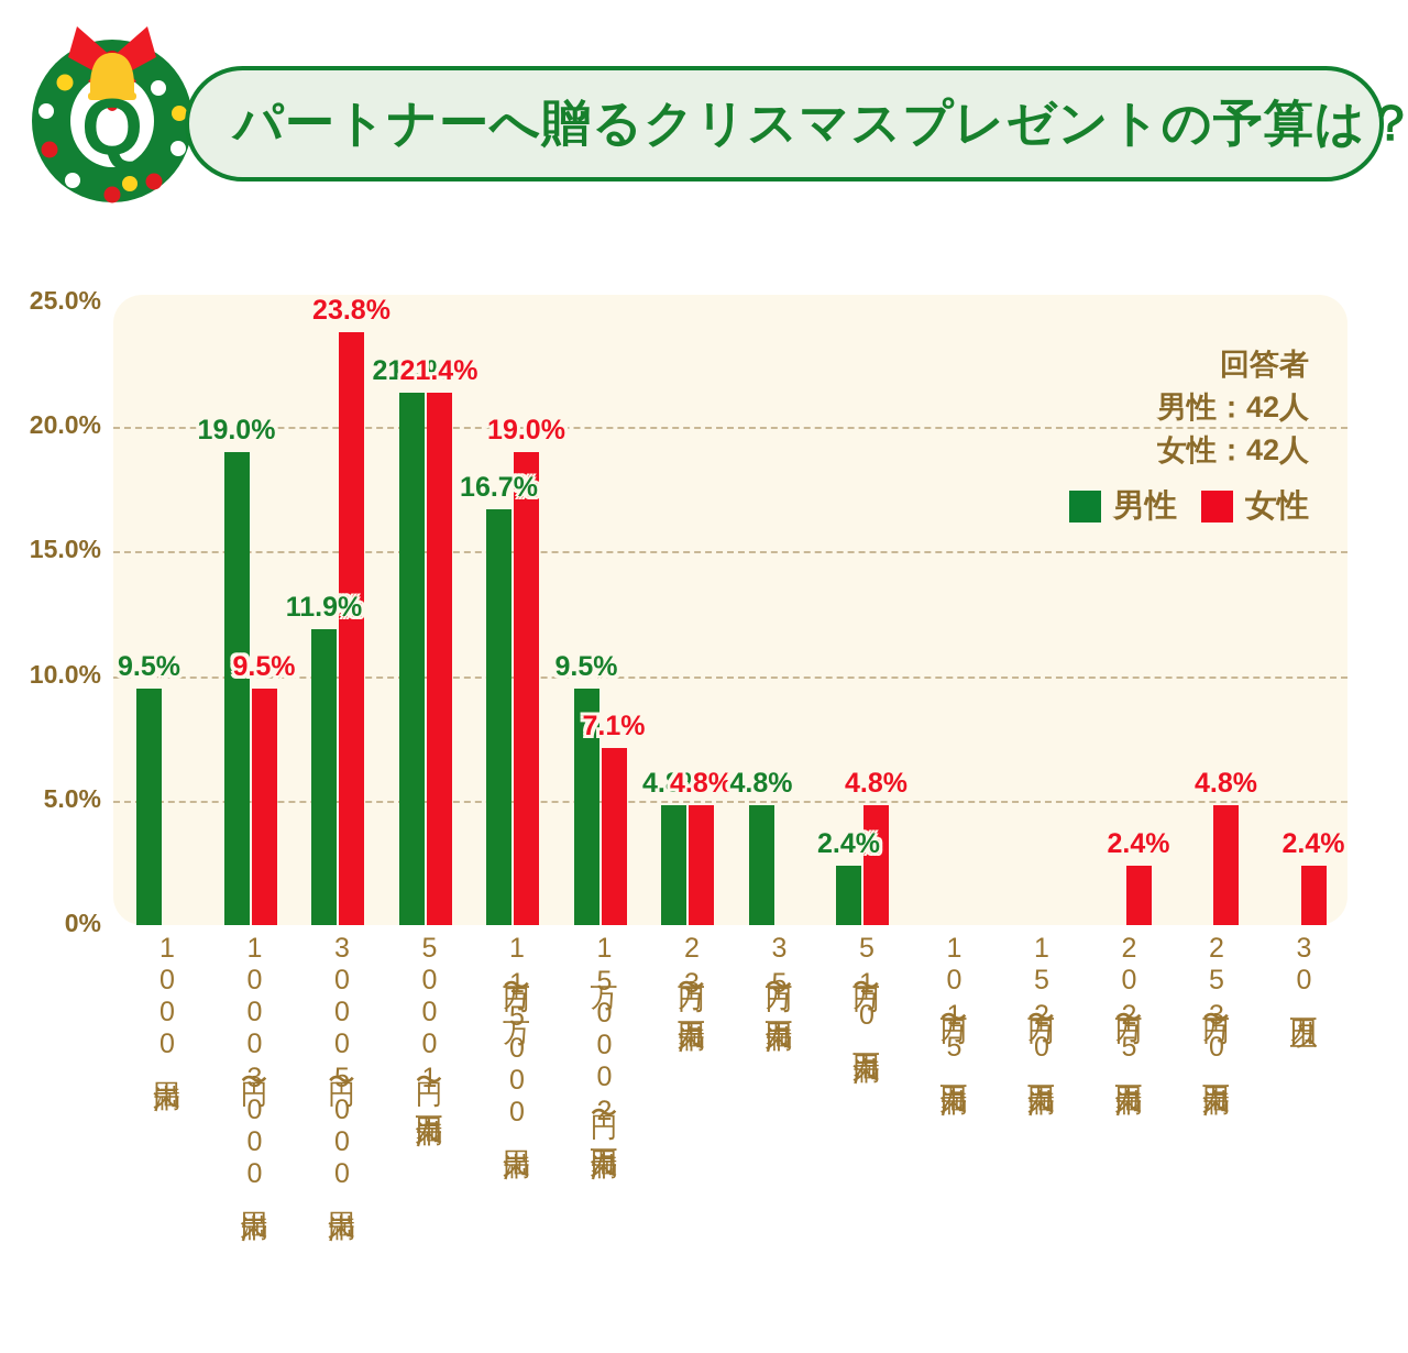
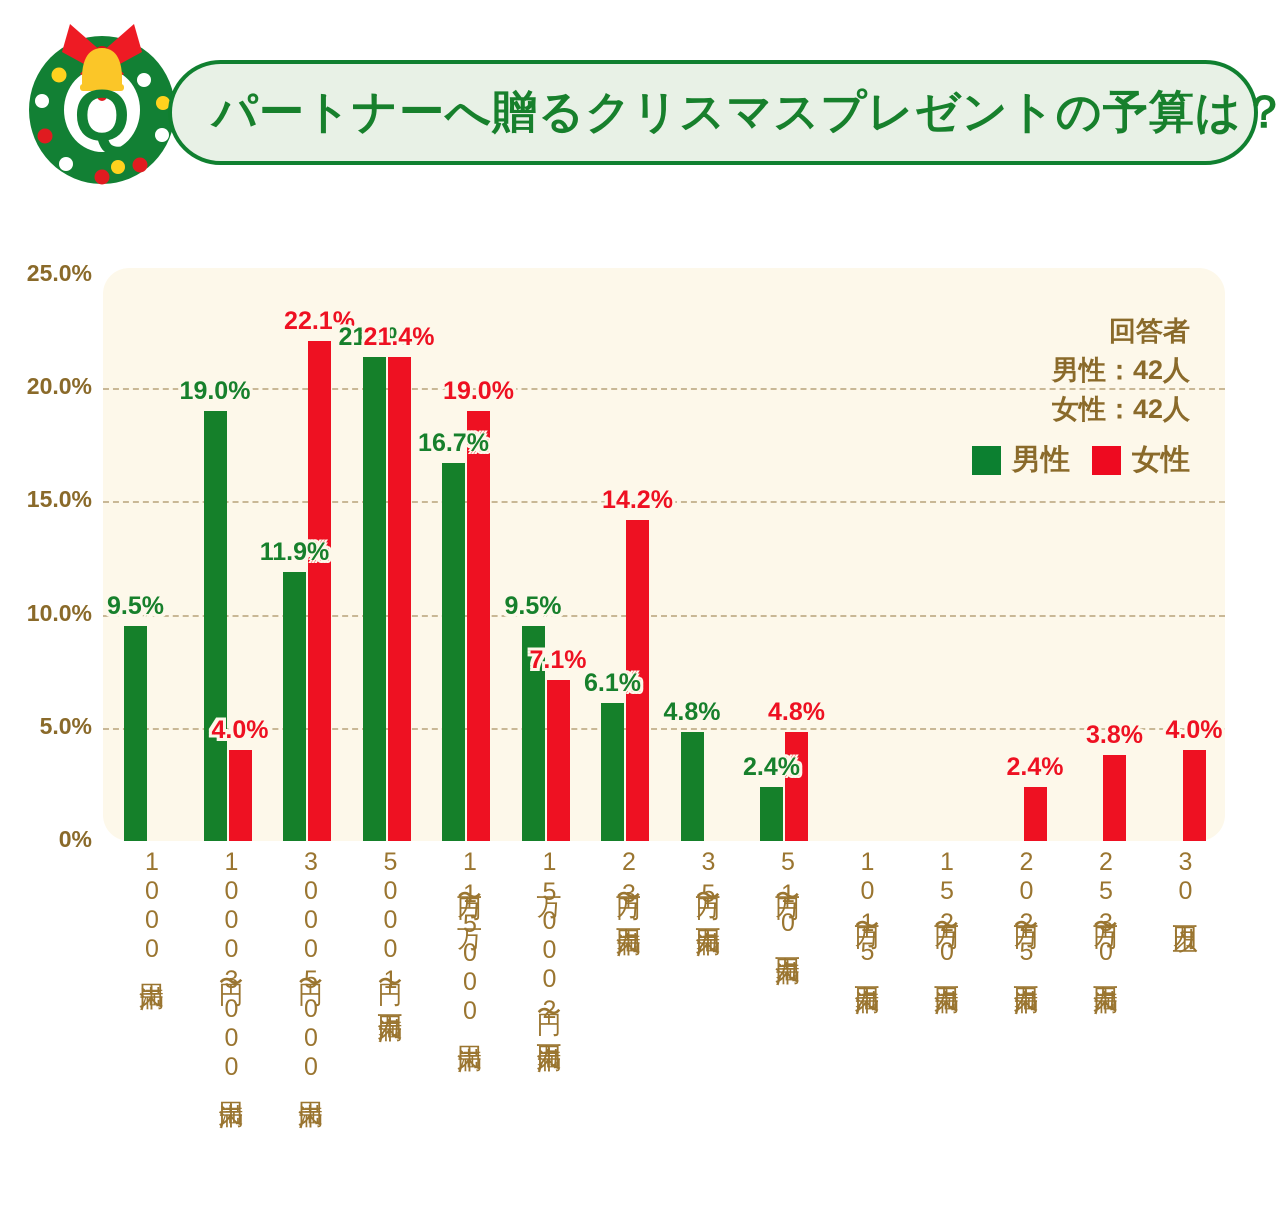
女性/1000円〜3000円未満: 9.5% -> 4.0%
女性/3000円〜5000円未満: 23.8% -> 22.1%
男性/2万円〜3万円未満: 4.8% -> 6.1%
女性/2万円〜3万円未満: 4.8% -> 14.2%
女性/25万円〜30万円未満: 4.8% -> 3.8%
女性/30万円以上: 2.4% -> 4.0%
